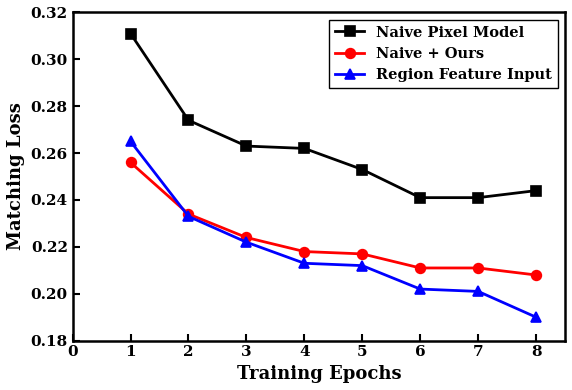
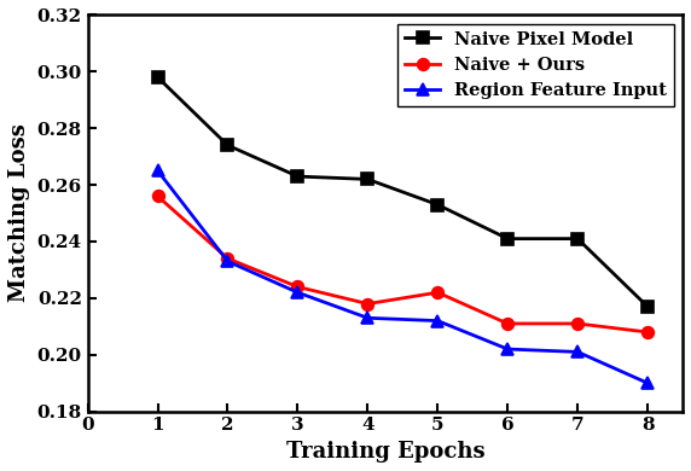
Naive Pixel Model/1: 0.311 -> 0.298
Naive + Ours/5: 0.217 -> 0.222
Naive Pixel Model/8: 0.244 -> 0.217
